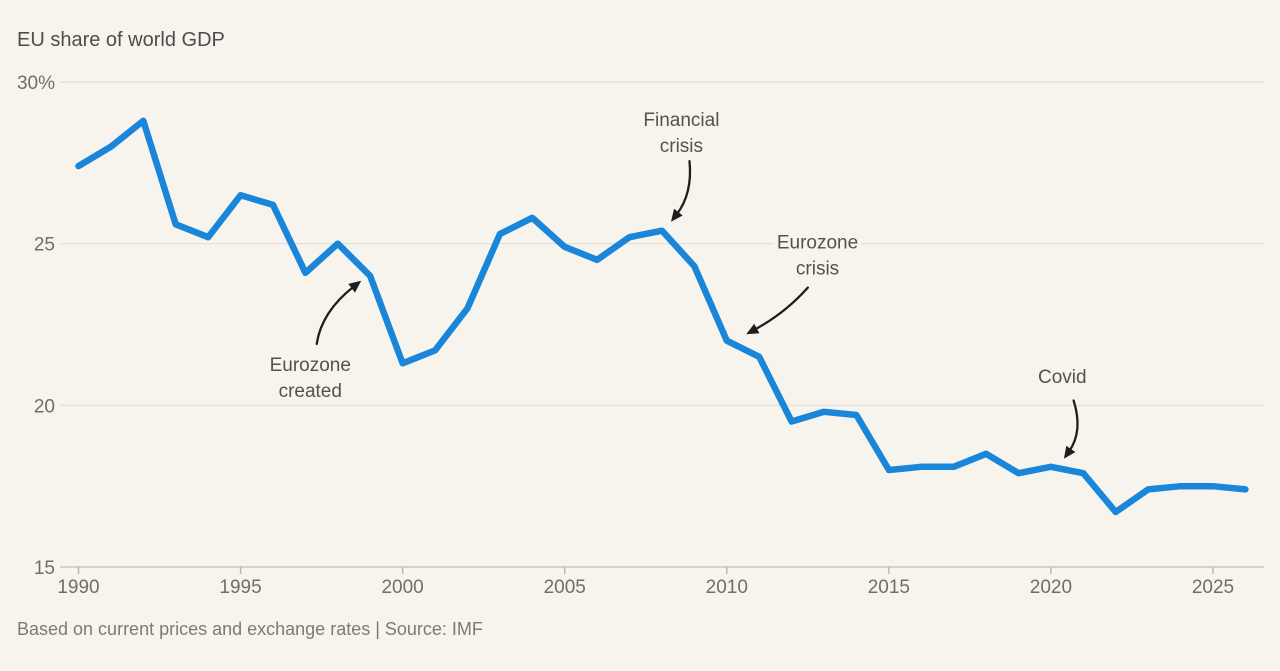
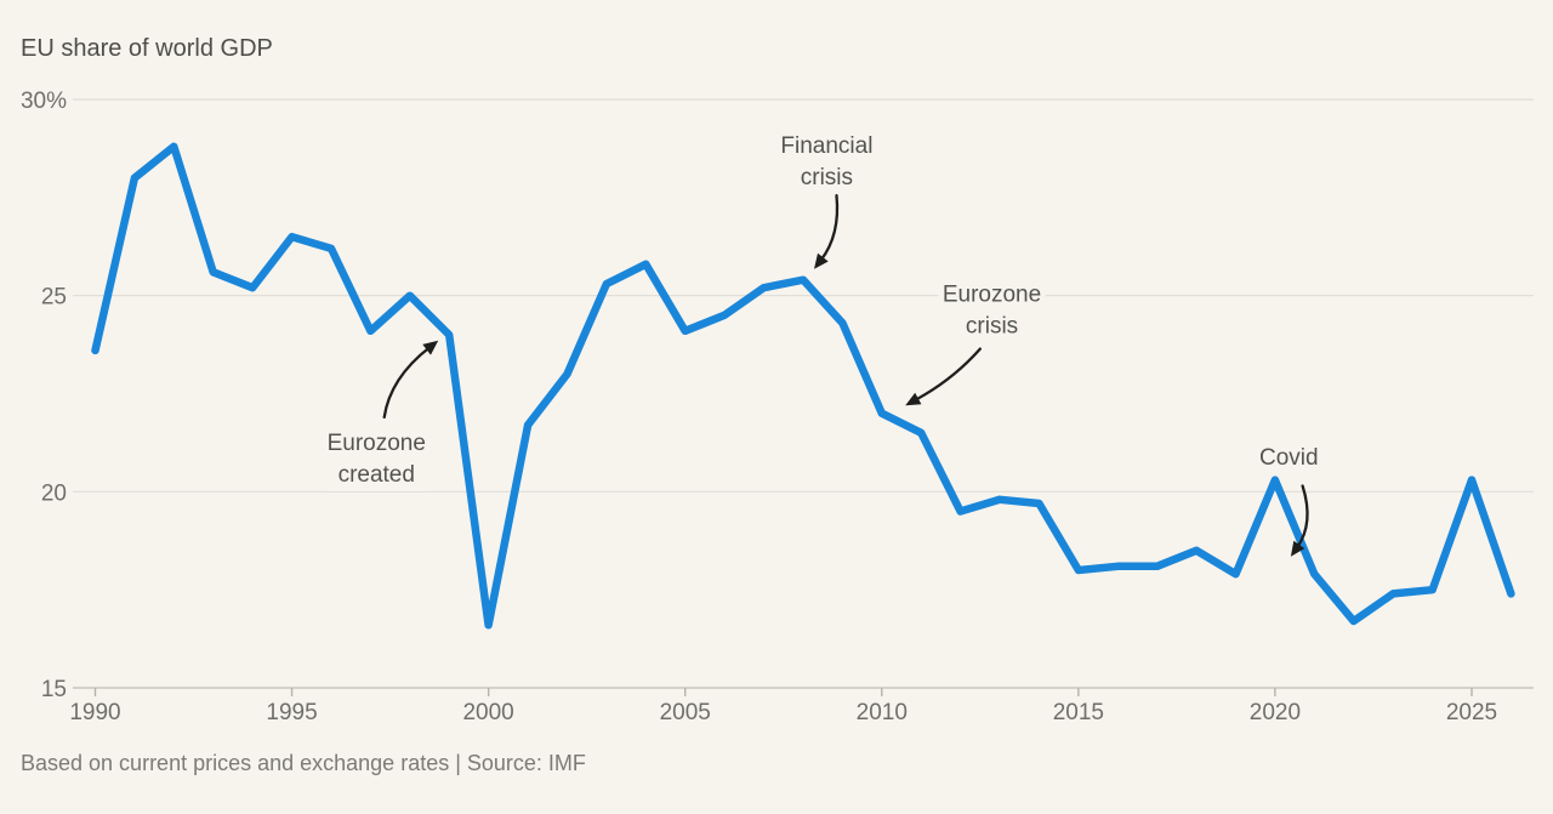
1990: 27.4% -> 23.6%
2000: 21.3% -> 16.6%
2005: 24.9% -> 24.1%
2020: 18.1% -> 20.3%
2025: 17.5% -> 20.3%
